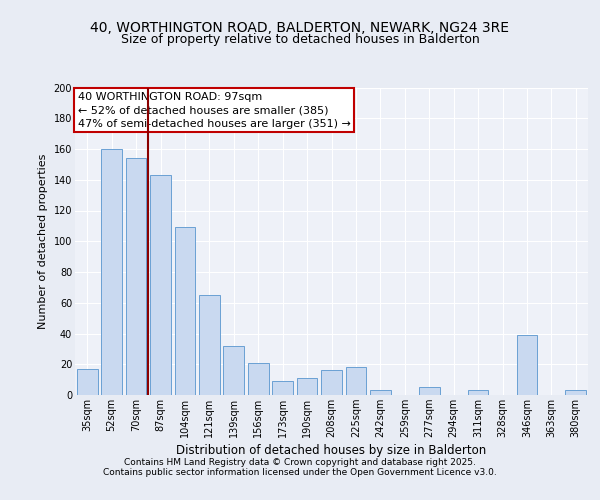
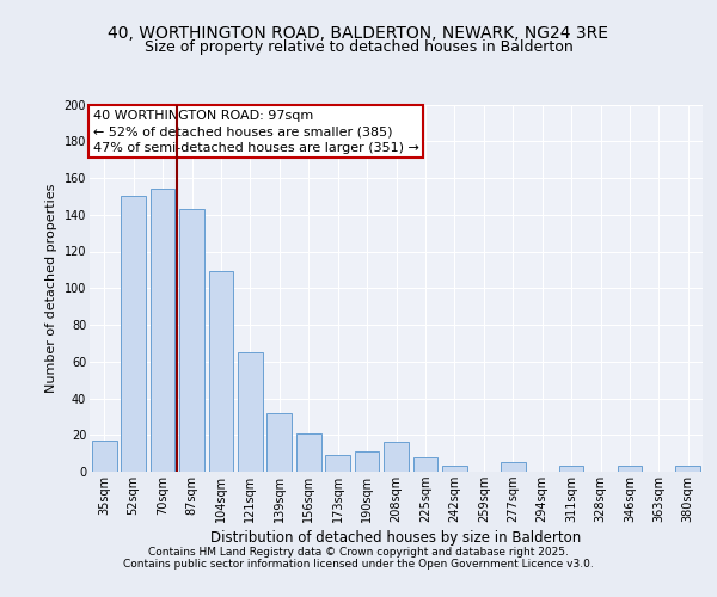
52sqm: 160 -> 150
225sqm: 18 -> 8
346sqm: 39 -> 3
